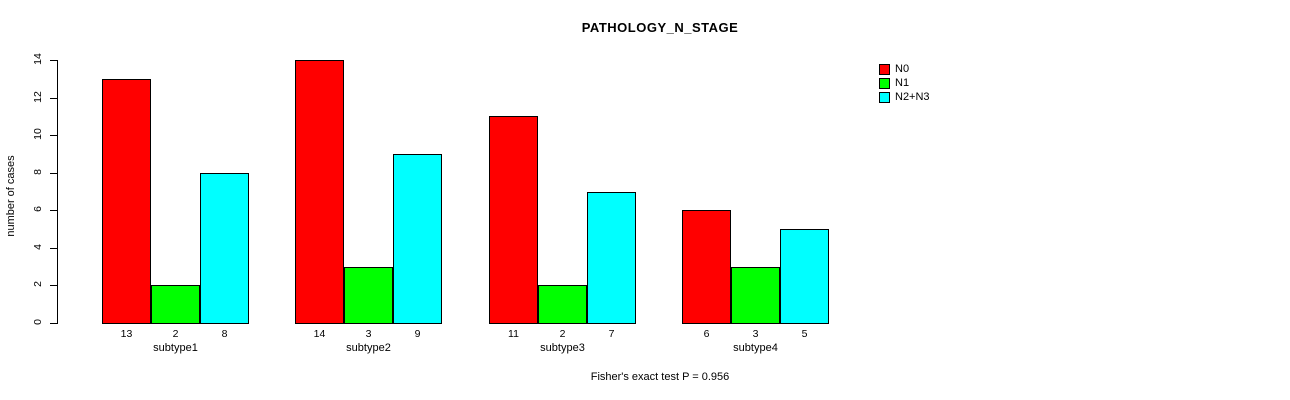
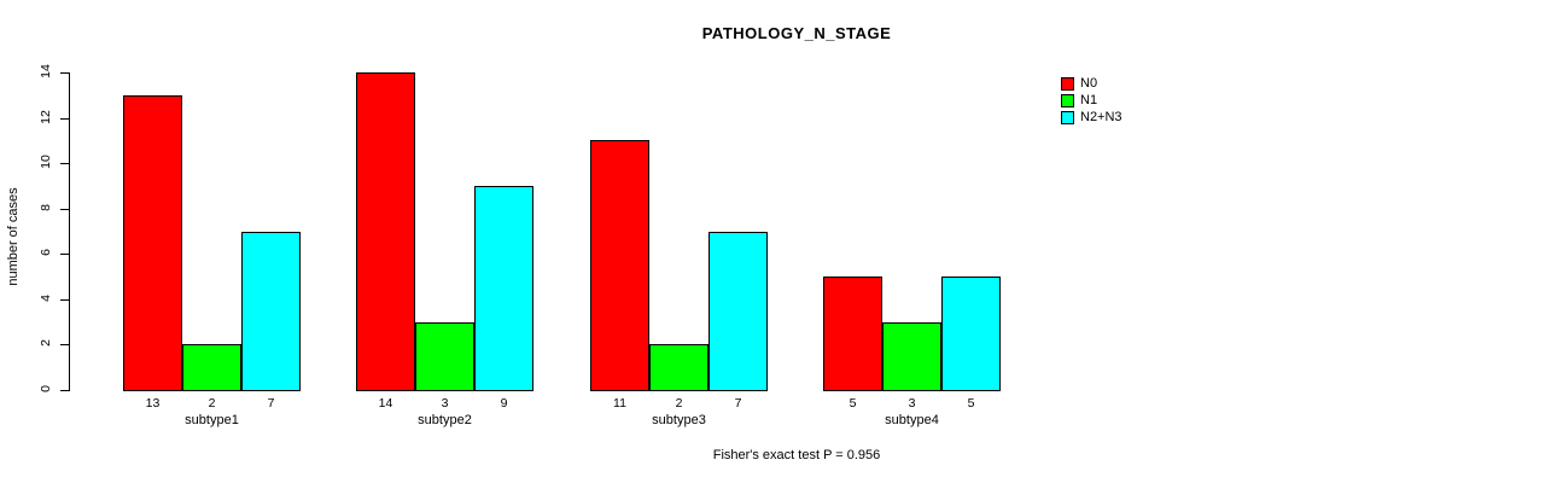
N2+N3/subtype1: 8 -> 7
N0/subtype4: 6 -> 5
